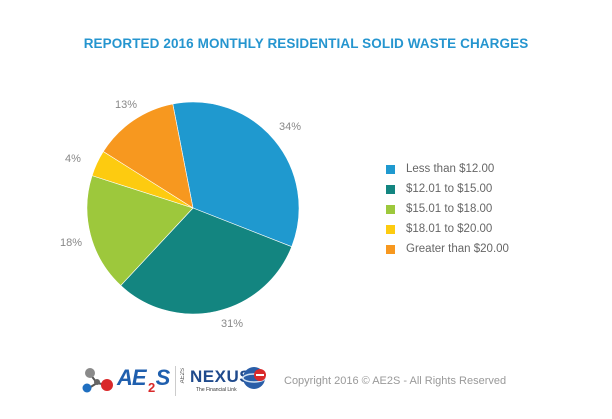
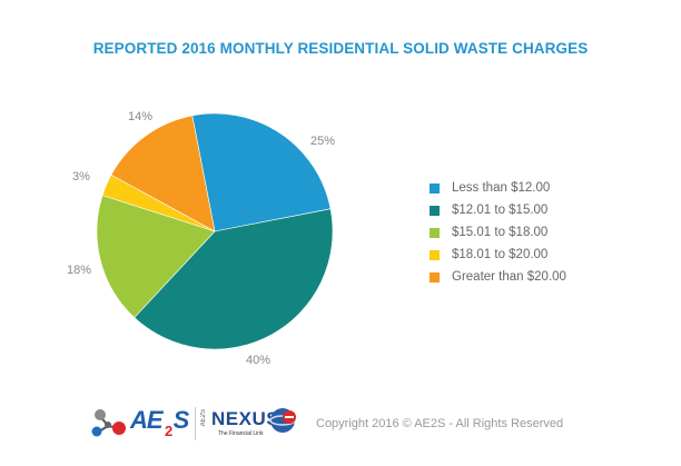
Less than $12.00: 34% -> 25%
$12.01 to $15.00: 31% -> 40%
$18.01 to $20.00: 4% -> 3%
Greater than $20.00: 13% -> 14%
